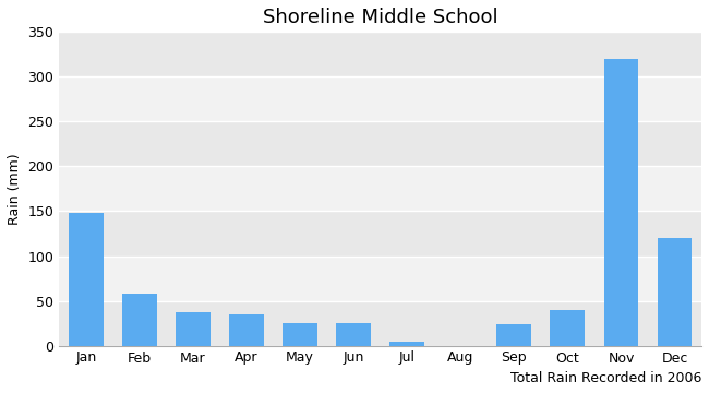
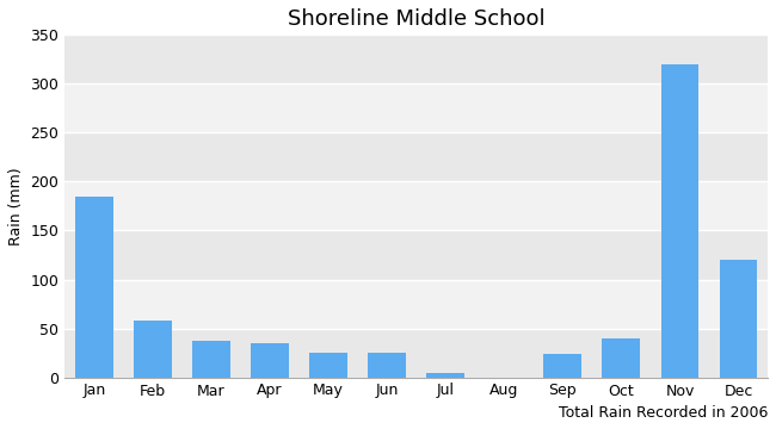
Jan: 148 -> 185
